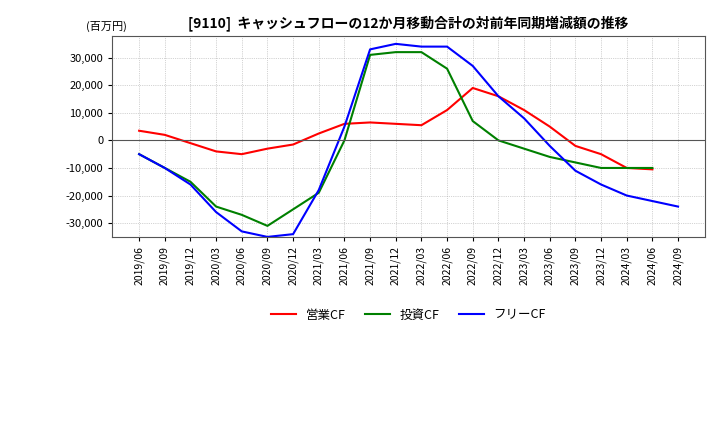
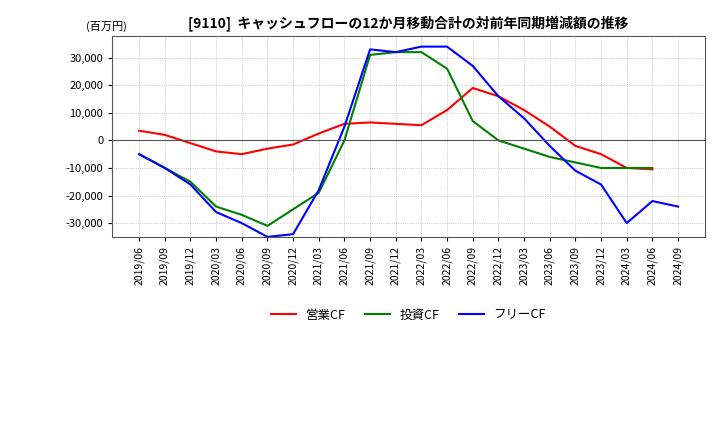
フリーCF/2020/06: -33,000 -> -30,000
フリーCF/2021/12: 35,000 -> 32,000
フリーCF/2024/03: -20,000 -> -30,000
